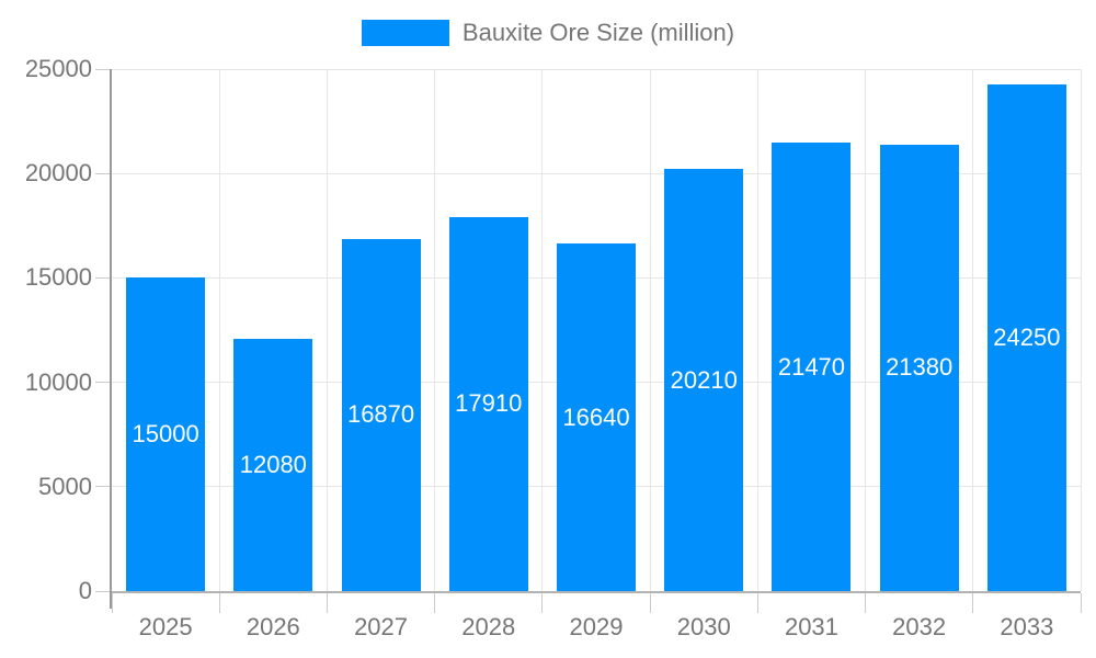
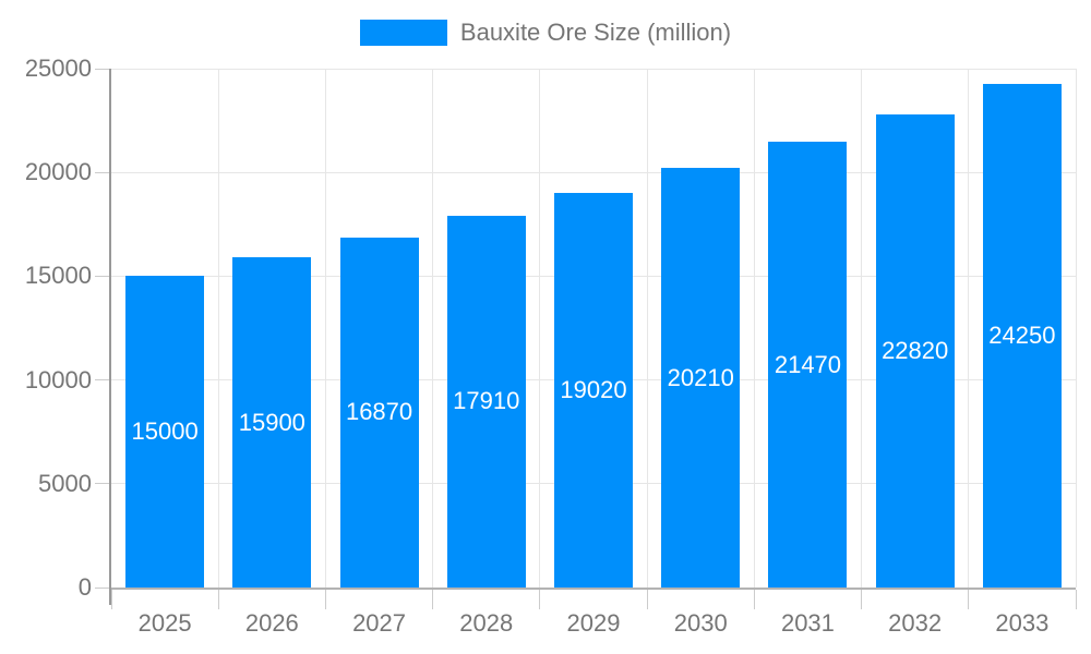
2026: 12080 -> 15900
2029: 16640 -> 19020
2032: 21380 -> 22820
